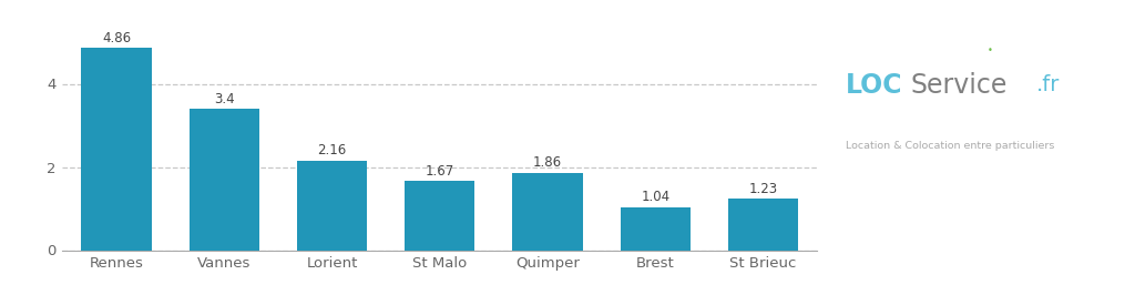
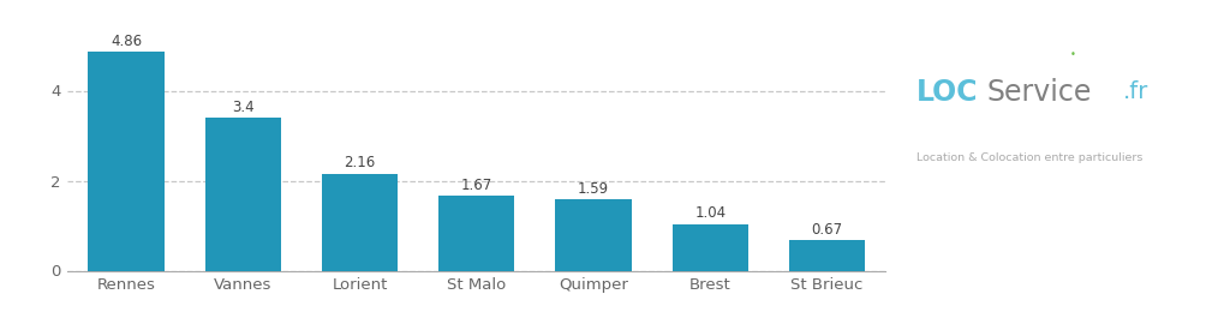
Quimper: 1.86 -> 1.59
St Brieuc: 1.23 -> 0.67
